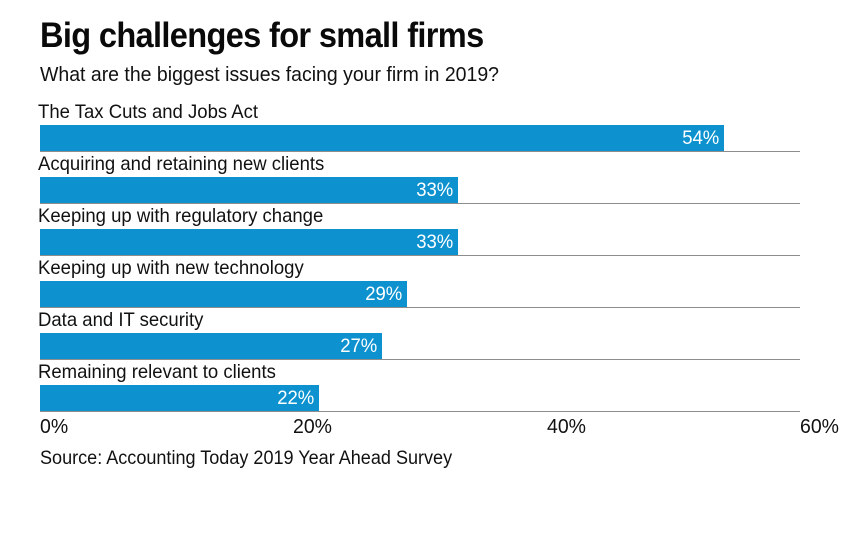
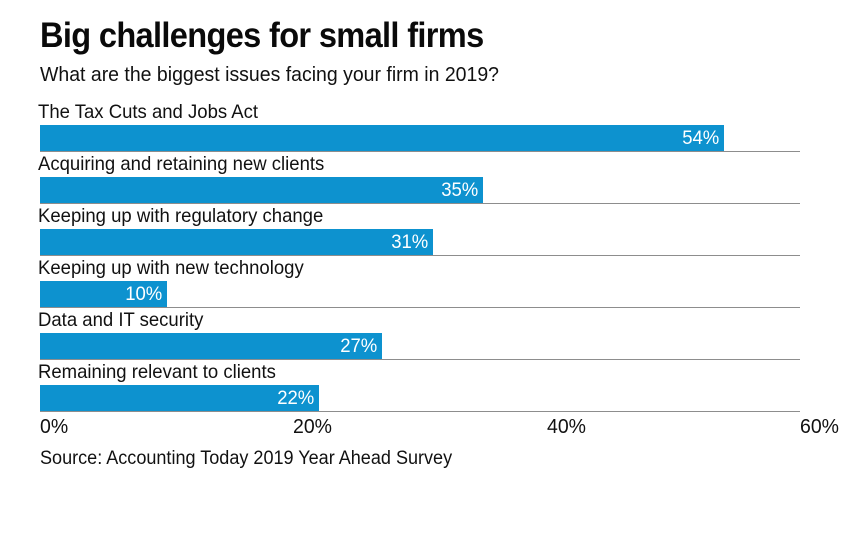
Acquiring and retaining new clients: 33% -> 35%
Keeping up with regulatory change: 33% -> 31%
Keeping up with new technology: 29% -> 10%
